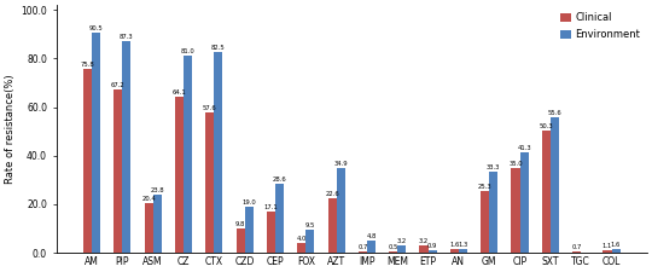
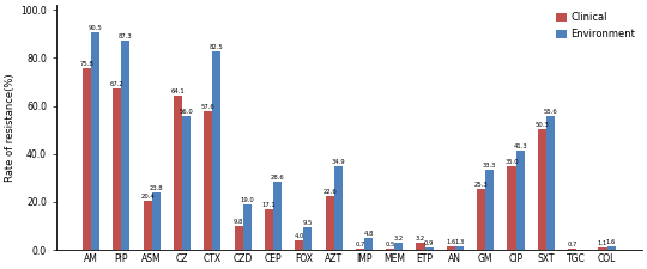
Environment/CZ: 81.0 -> 56.0
